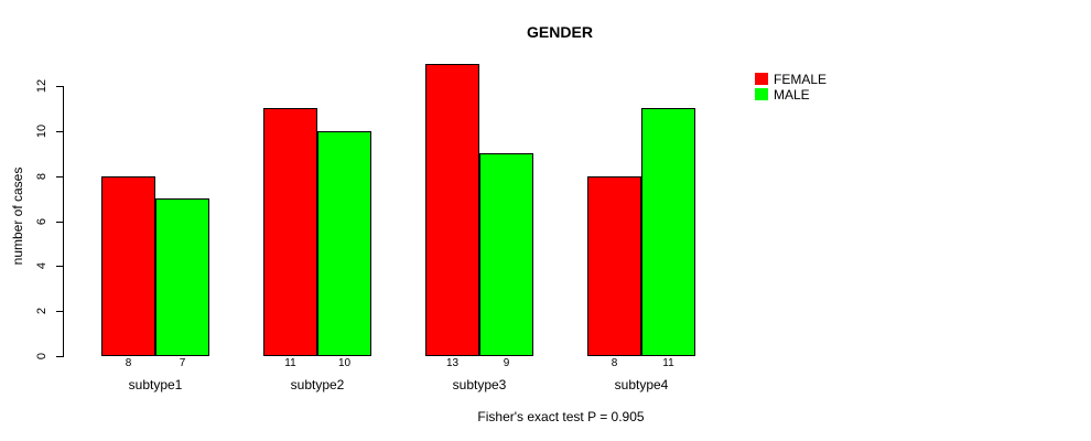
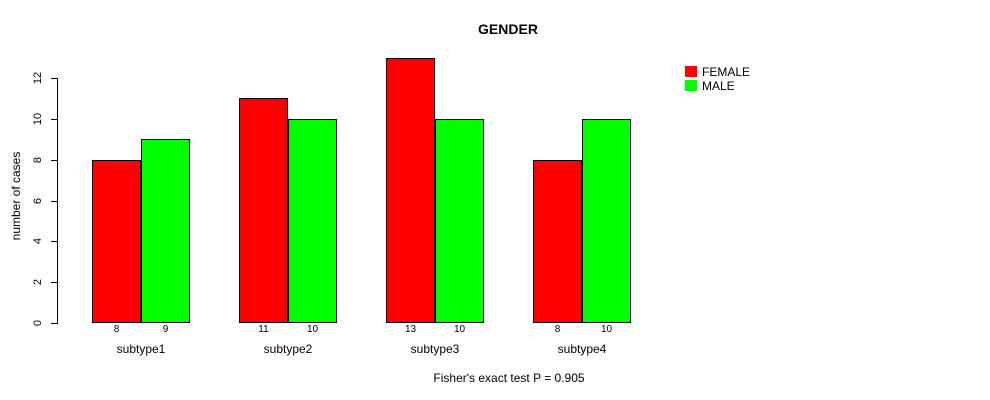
MALE/subtype1: 7 -> 9
MALE/subtype3: 9 -> 10
MALE/subtype4: 11 -> 10
